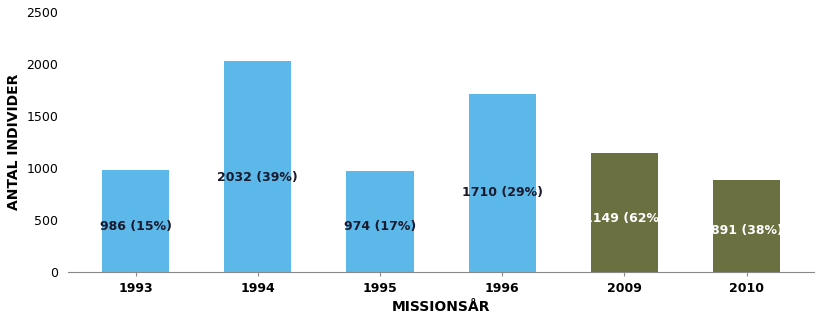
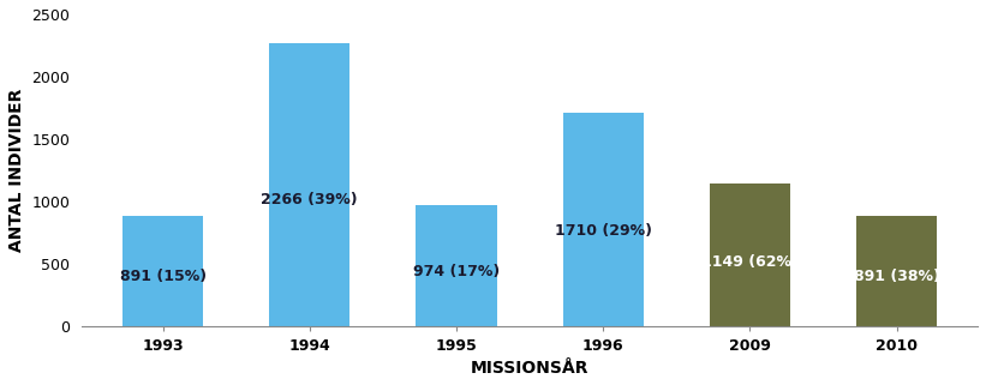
1993: 986 -> 891
1994: 2032 -> 2266
